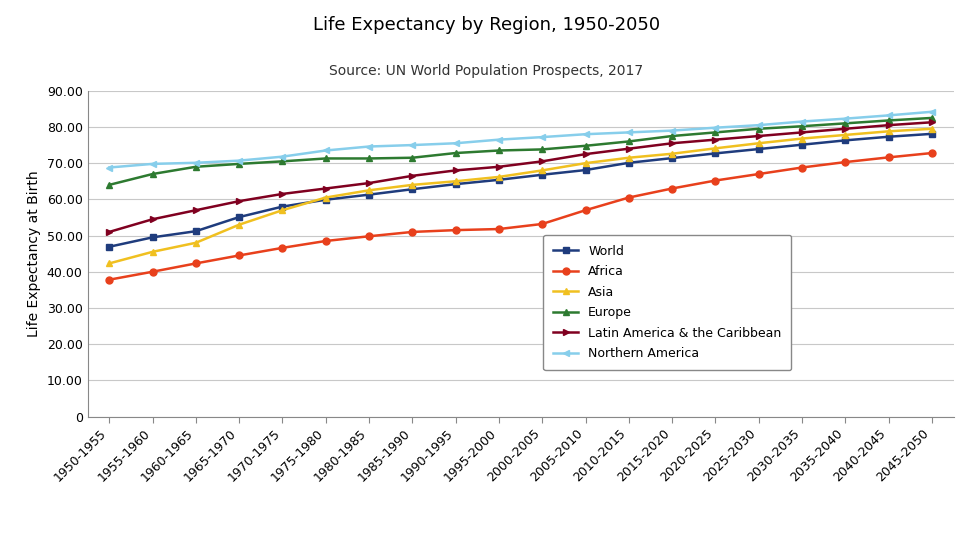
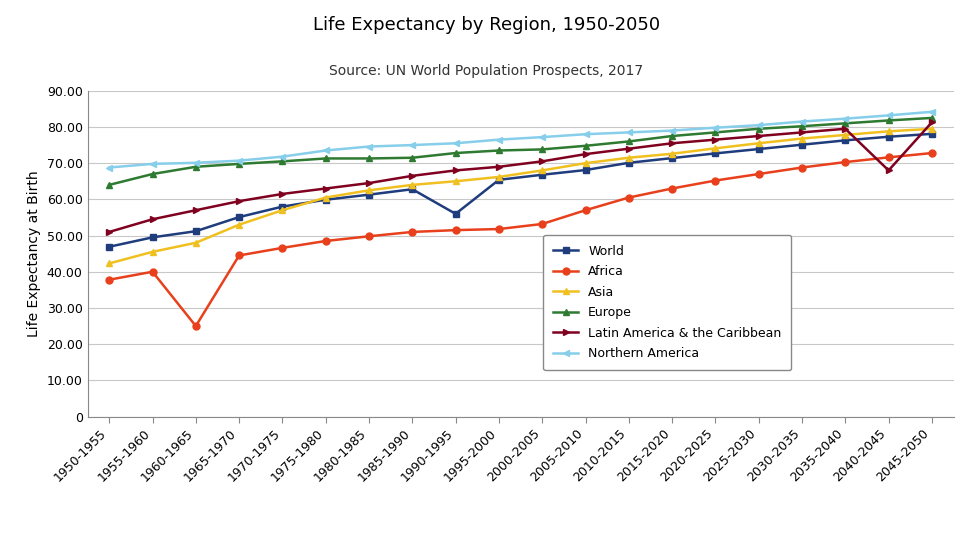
Africa/1960-1965: 42.3 -> 25.0
World/1990-1995: 64.2 -> 56.0
Latin America & the Caribbean/2040-2045: 80.5 -> 68.0
